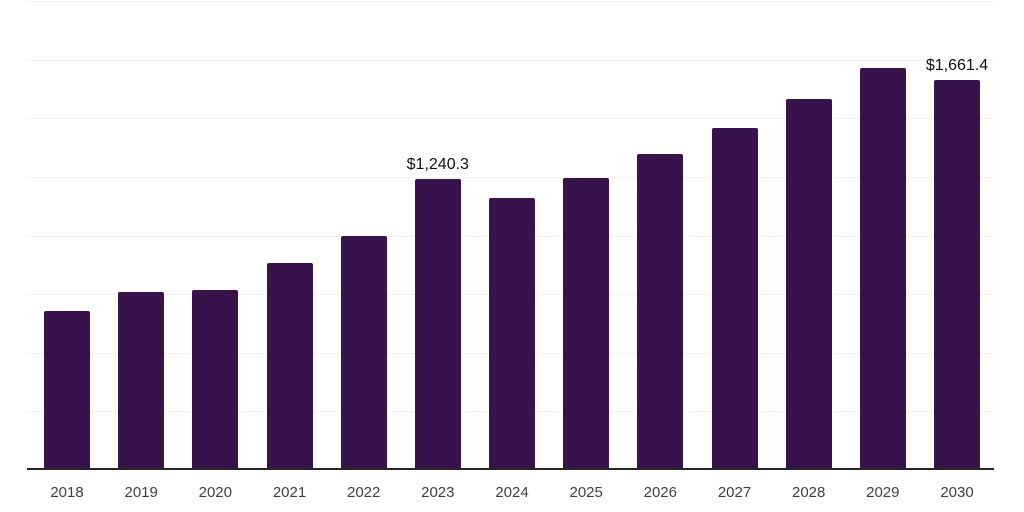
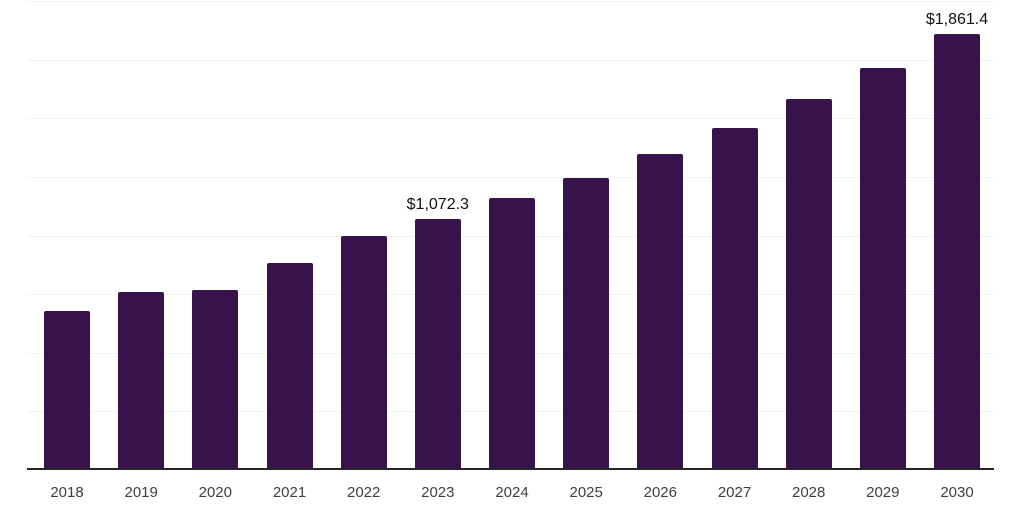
2023: $1,240.3 -> $1,072.3
2030: $1,661.4 -> $1,861.4
